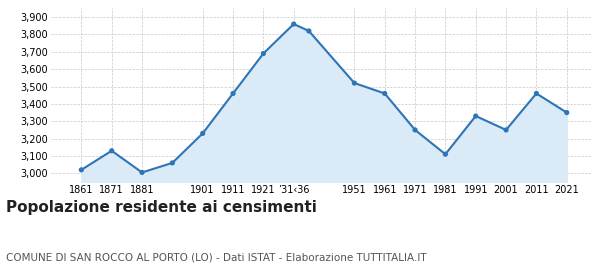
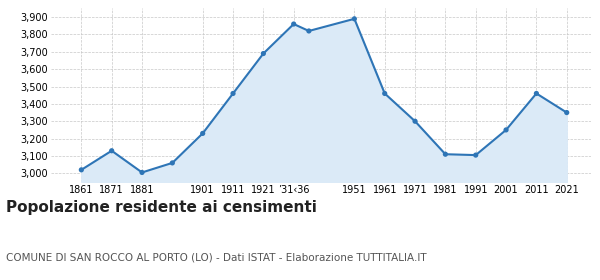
1951: 3,520 -> 3,890
1971: 3,250 -> 3,300
1991: 3,330 -> 3,100
